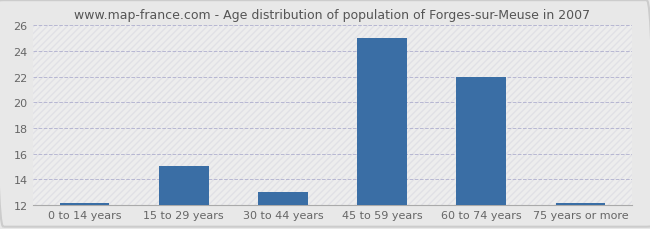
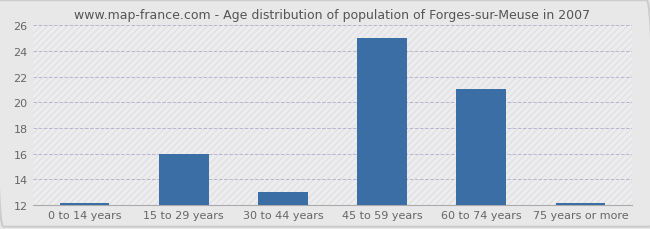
15 to 29 years: 15.0 -> 16.0
60 to 74 years: 22.0 -> 21.0
